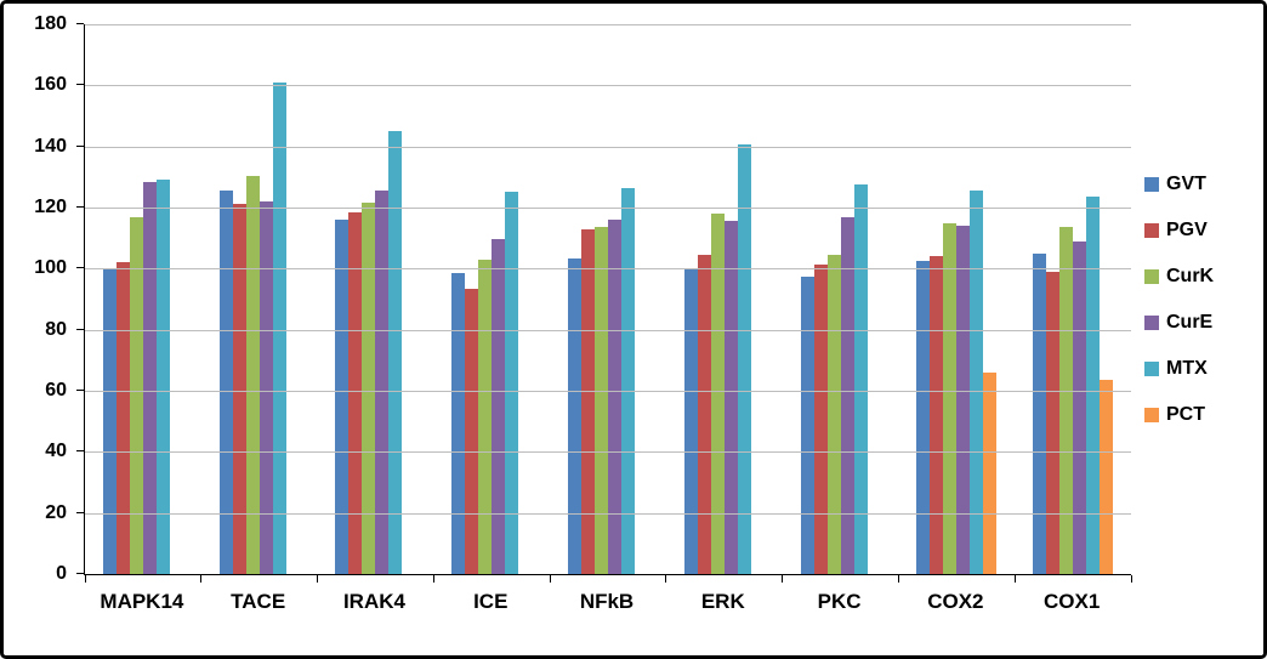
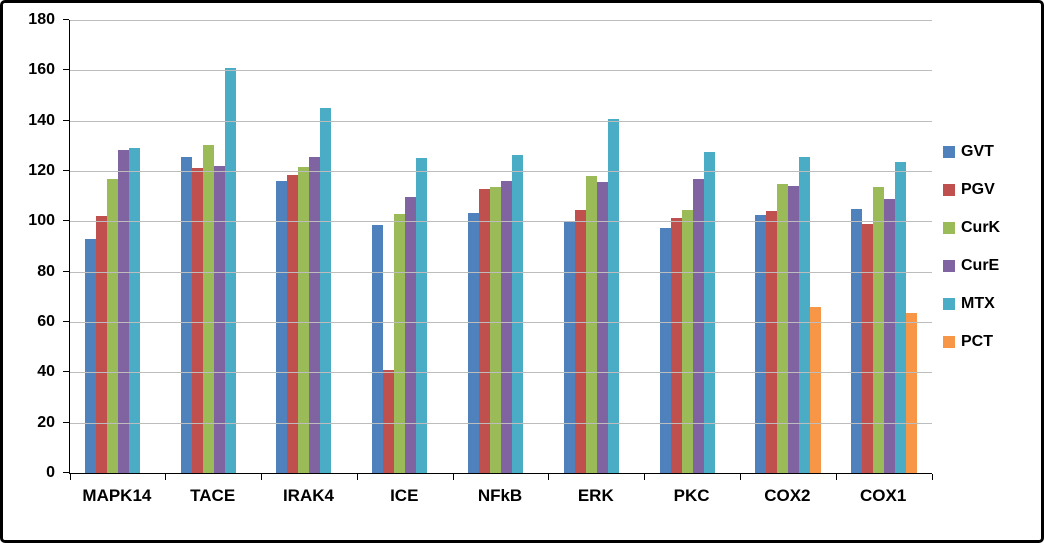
GVT/MAPK14: 100 -> 93
PGV/ICE: 94 -> 41
